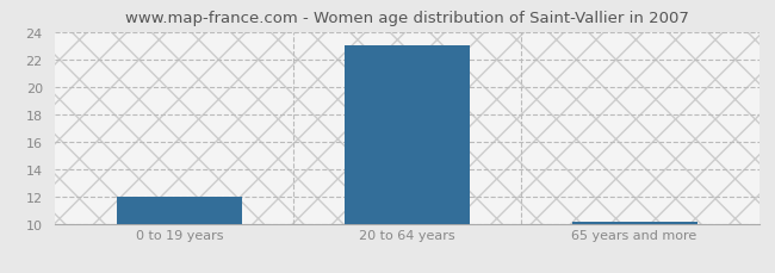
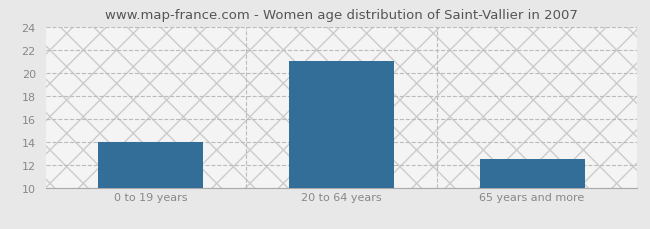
0 to 19 years: 12.0 -> 14.0
20 to 64 years: 23.0 -> 21.0
65 years and more: 10.2 -> 12.5
